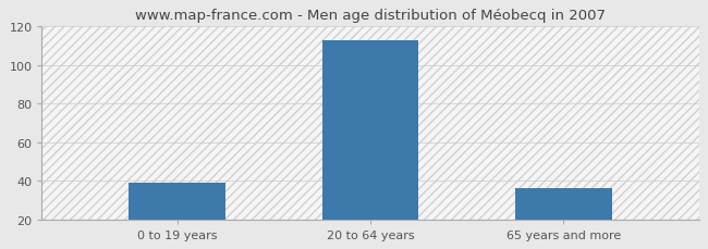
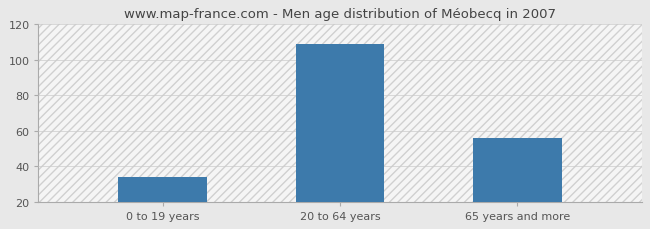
0 to 19 years: 39 -> 34
20 to 64 years: 113 -> 109
65 years and more: 36 -> 56
